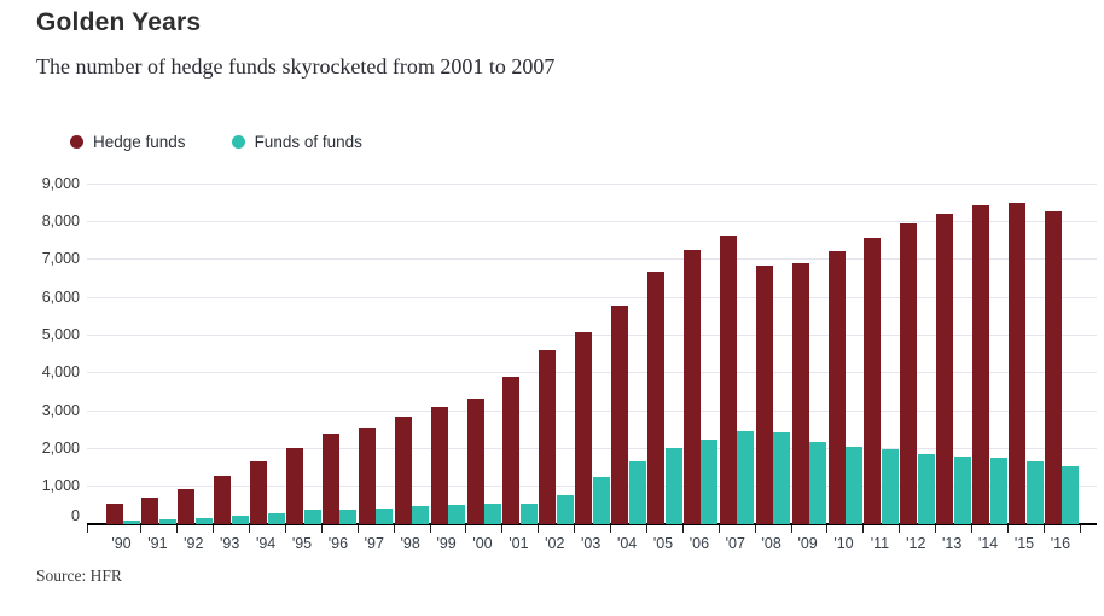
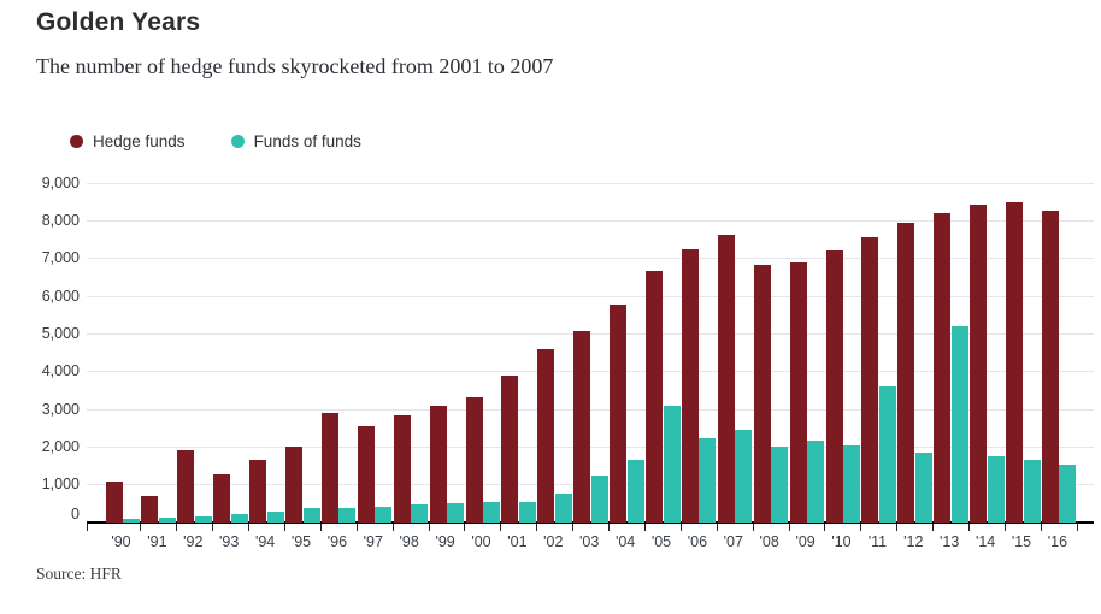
Hedge funds/'90: 500 -> 1100
Hedge funds/'92: 900 -> 1900
Hedge funds/'96: 2400 -> 2900
Funds of funds/'05: 2000 -> 3100
Funds of funds/'08: 2400 -> 2000
Funds of funds/'11: 2000 -> 3600
Funds of funds/'13: 1800 -> 5200
